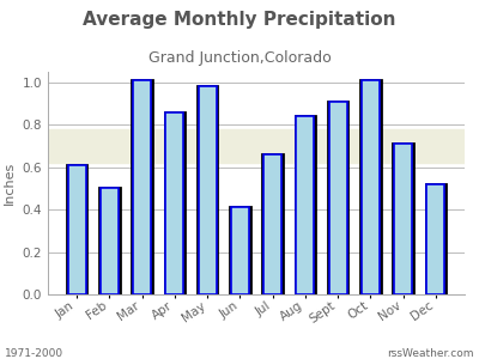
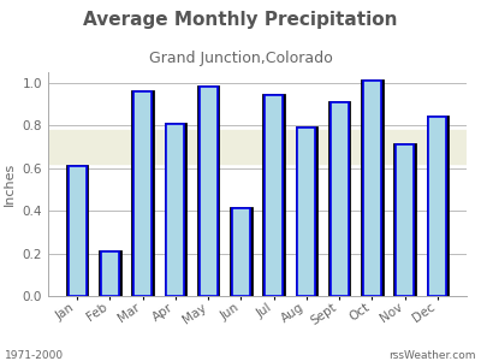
Feb: 0.50 -> 0.21
Mar: 1.01 -> 0.96
Apr: 0.86 -> 0.81
Jul: 0.66 -> 0.94
Aug: 0.84 -> 0.79
Dec: 0.52 -> 0.84
